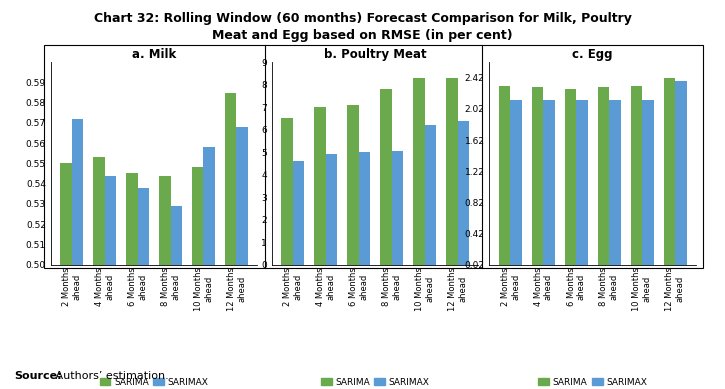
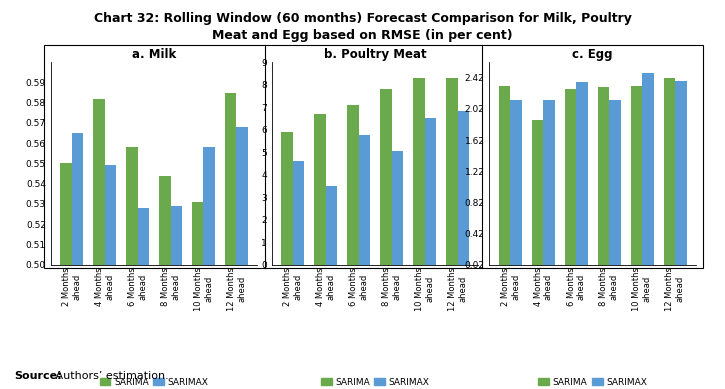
a. Milk/SARIMAX/2 Months ahead: 0.572 -> 0.565
a. Milk/SARIMA/4 Months ahead: 0.553 -> 0.582
a. Milk/SARIMAX/4 Months ahead: 0.544 -> 0.549
a. Milk/SARIMA/6 Months ahead: 0.545 -> 0.558
a. Milk/SARIMAX/6 Months ahead: 0.538 -> 0.528
a. Milk/SARIMA/10 Months ahead: 0.548 -> 0.531
b. Poultry Meat/SARIMA/2 Months ahead: 6.5 -> 5.9
b. Poultry Meat/SARIMA/4 Months ahead: 7.0 -> 6.7
b. Poultry Meat/SARIMAX/4 Months ahead: 4.90 -> 3.50
b. Poultry Meat/SARIMAX/6 Months ahead: 5.00 -> 5.75
b. Poultry Meat/SARIMAX/10 Months ahead: 6.20 -> 6.50
b. Poultry Meat/SARIMAX/12 Months ahead: 6.40 -> 6.85
c. Egg/SARIMA/4 Months ahead: 2.30 -> 1.88
c. Egg/SARIMAX/6 Months ahead: 2.13 -> 2.36
c. Egg/SARIMAX/10 Months ahead: 2.14 -> 2.48
